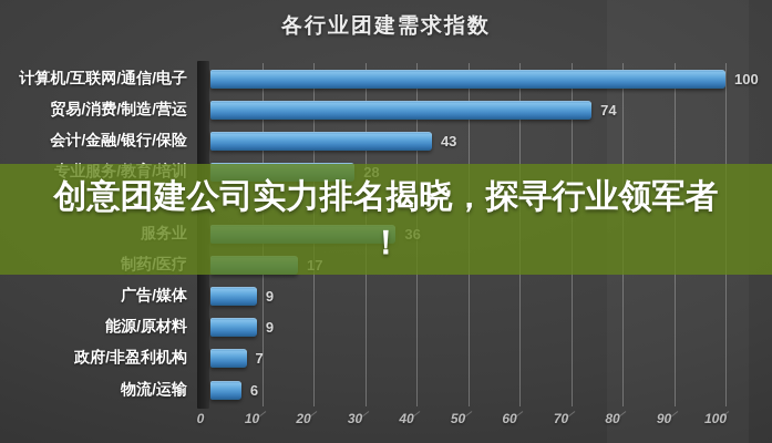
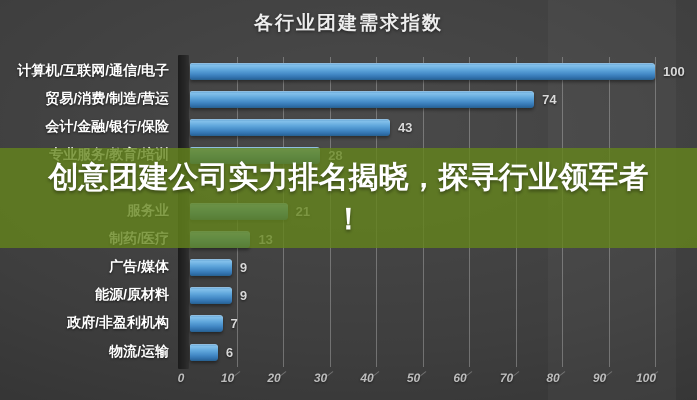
服务业: 36 -> 21
制药/医疗: 17 -> 13
